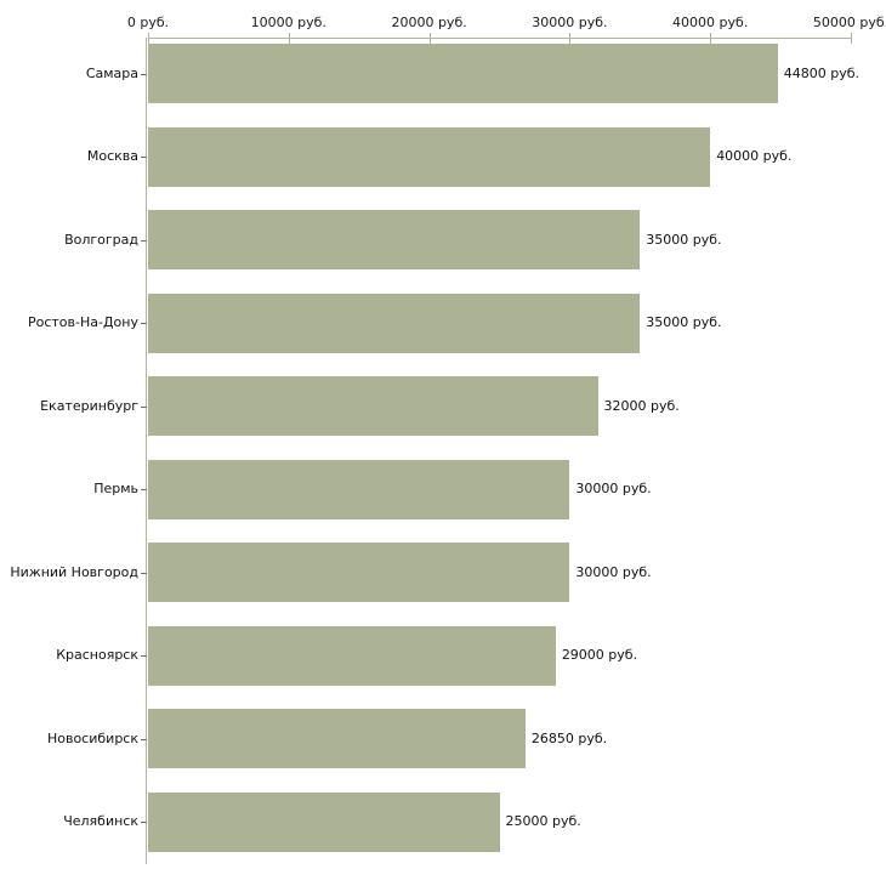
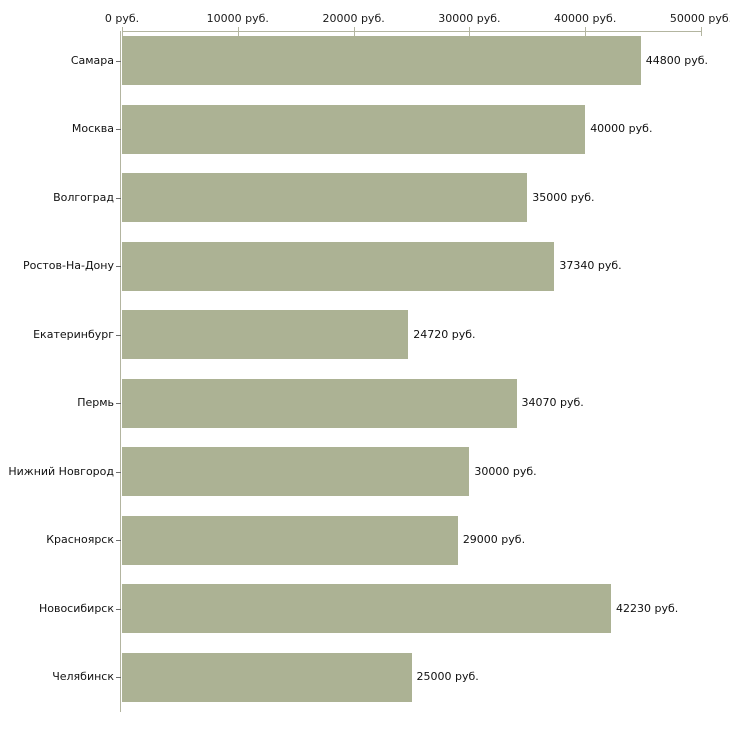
Ростов-На-Дону: 35000 -> 37340
Екатеринбург: 32000 -> 24720
Пермь: 30000 -> 34070
Новосибирск: 26850 -> 42230
